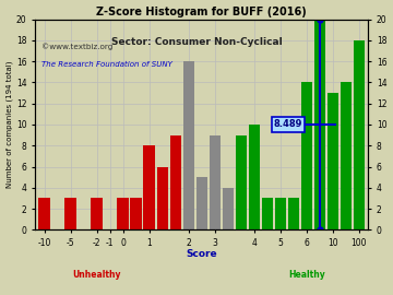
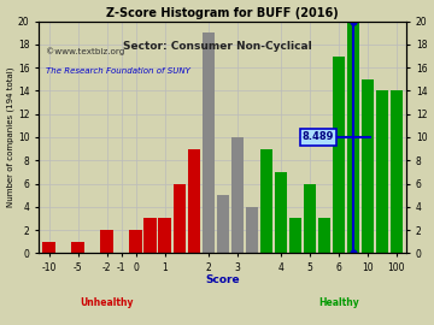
-10: 3 -> 1
-5: 3 -> 1
-2: 3 -> 2
0: 3 -> 2
1: 8 -> 3
2: 16 -> 19
3: 9 -> 10
4: 10 -> 7
5: 3 -> 6
6: 14 -> 17
10: 13 -> 15
100: 18 -> 14
